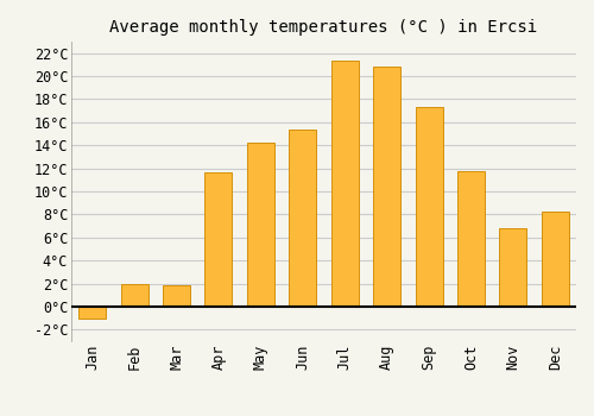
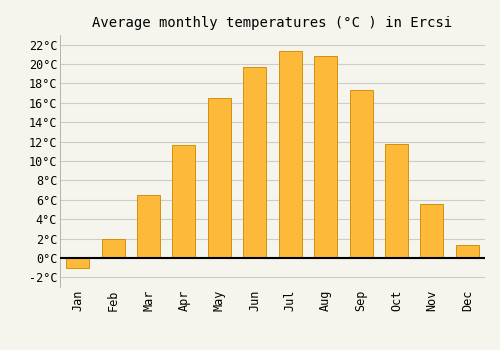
Mar: 1.8°C -> 6.5°C
May: 14.2°C -> 16.5°C
Jun: 15.4°C -> 19.7°C
Nov: 6.8°C -> 5.6°C
Dec: 8.2°C -> 1.3°C
